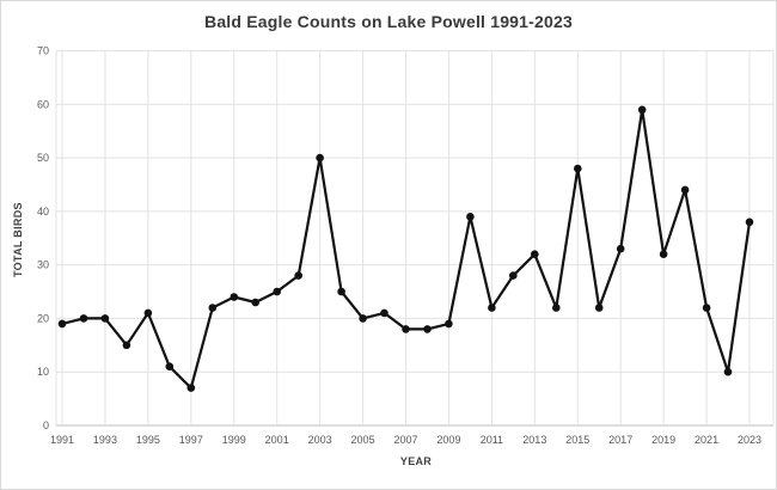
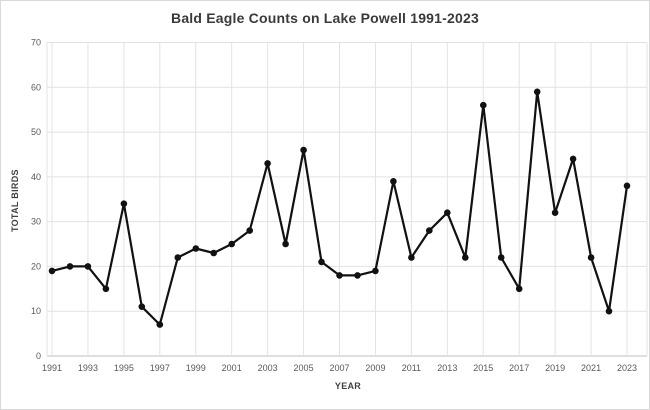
1995: 21 -> 34
2003: 50 -> 43
2005: 20 -> 46
2015: 48 -> 56
2017: 33 -> 15
